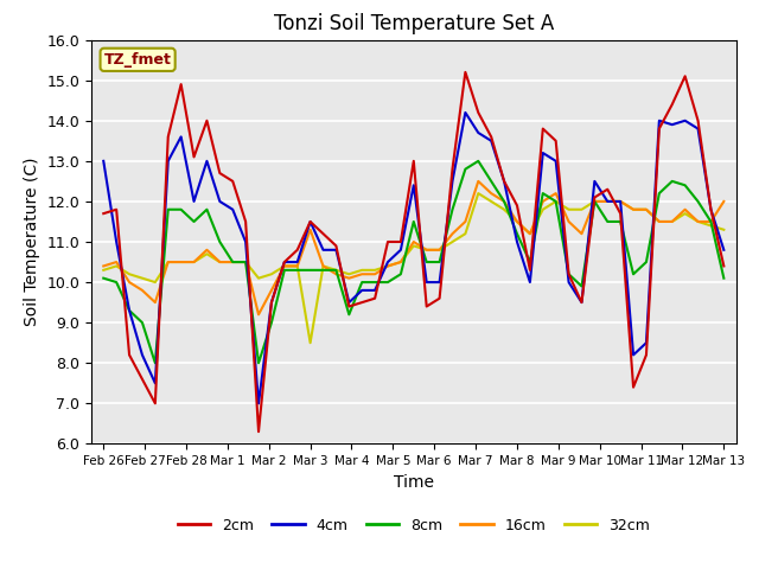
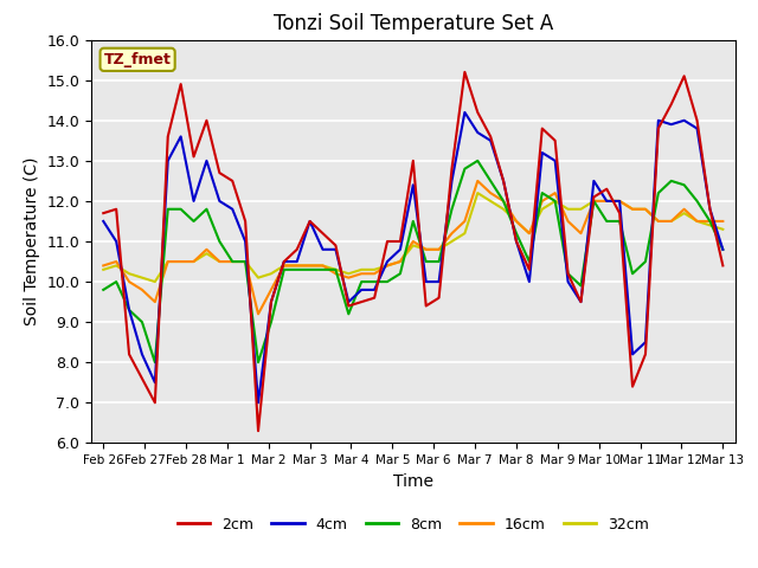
4cm/Feb 26: 13.0 -> 11.5
8cm/Feb 26: 10.1 -> 9.8
16cm/Mar 3: 11.3 -> 10.4
32cm/Mar 3: 8.5 -> 10.4
2cm/Mar 8: 11.9 -> 11.0
8cm/Mar 13: 10.1 -> 10.8
16cm/Mar 13: 12.0 -> 11.5
